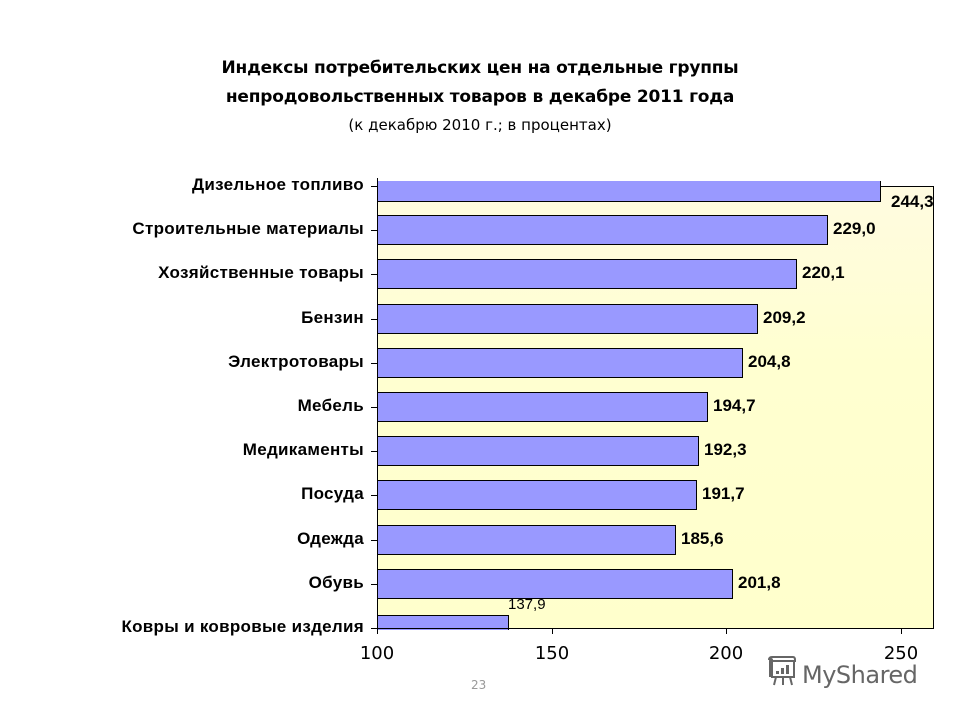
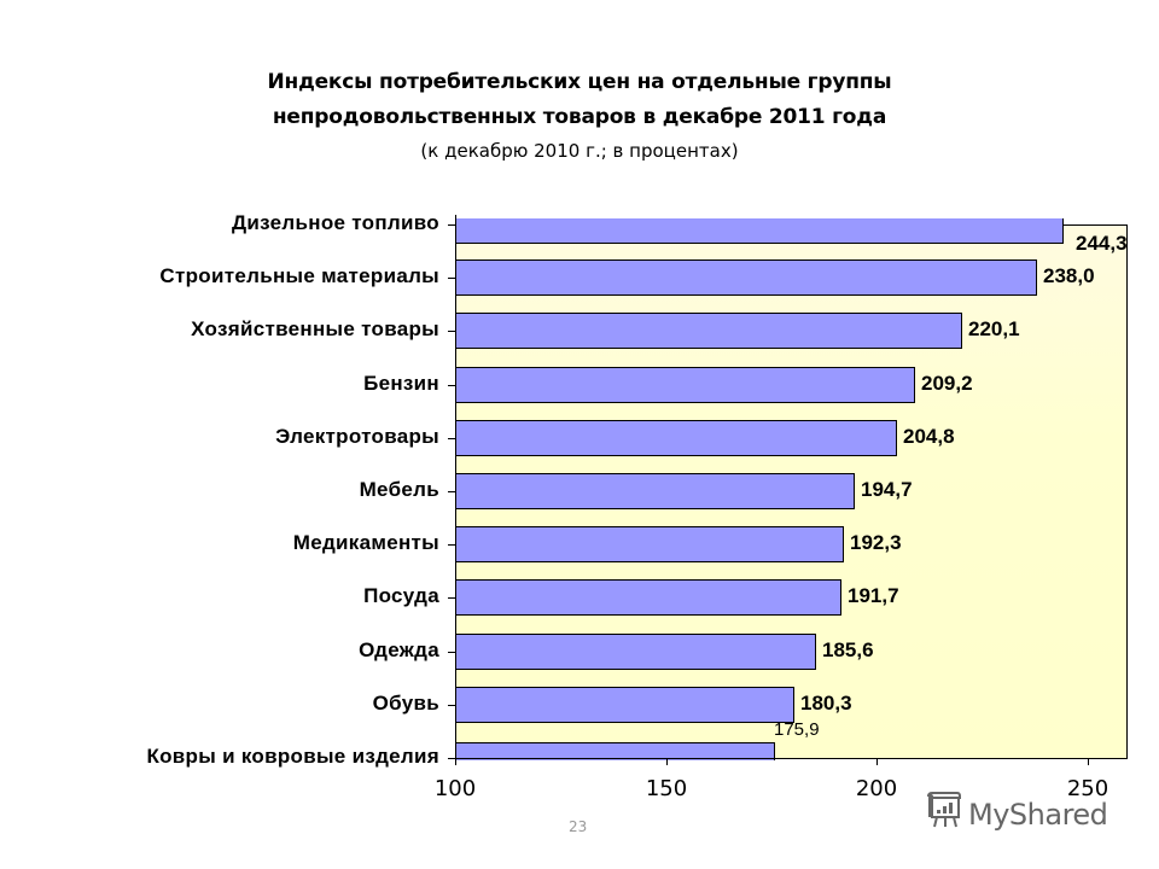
Строительные материалы: 229,0 -> 238,0
Обувь: 201,8 -> 180,3
Ковры и ковровые изделия: 137,9 -> 175,9
